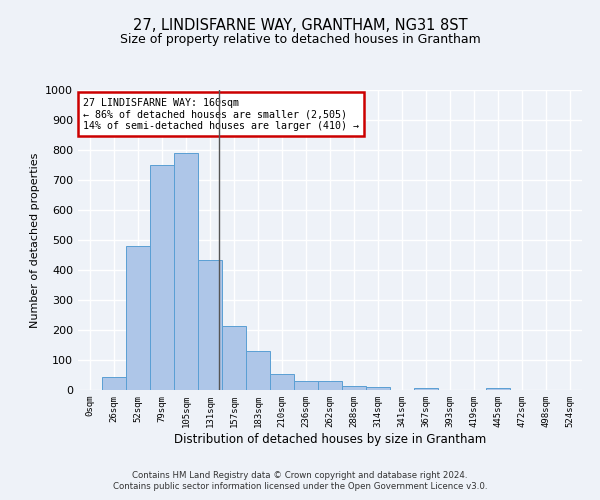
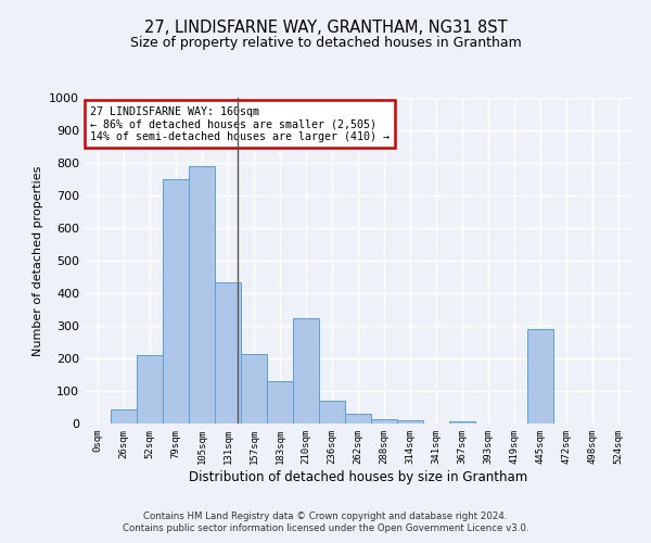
52sqm: 480 -> 210
210sqm: 55 -> 325
236sqm: 30 -> 70
445sqm: 7 -> 290
